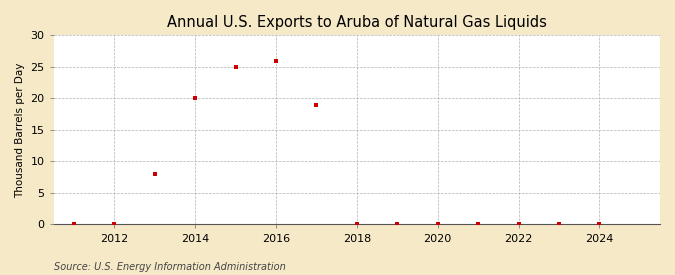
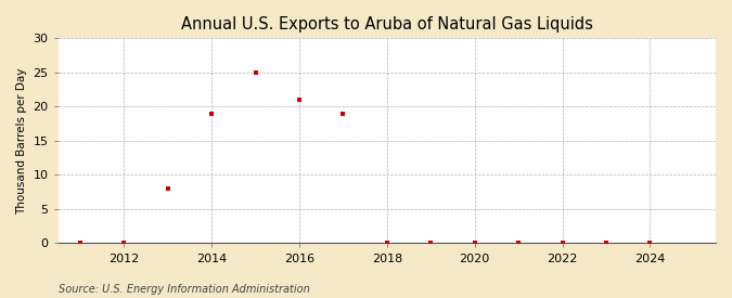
2014: 20 -> 19
2016: 26 -> 21
